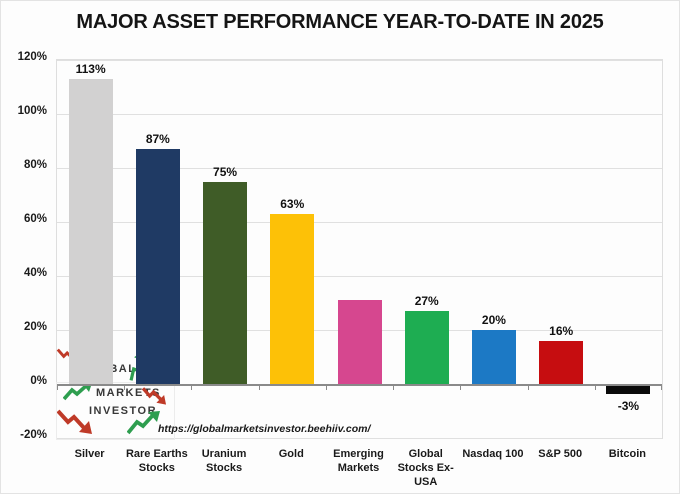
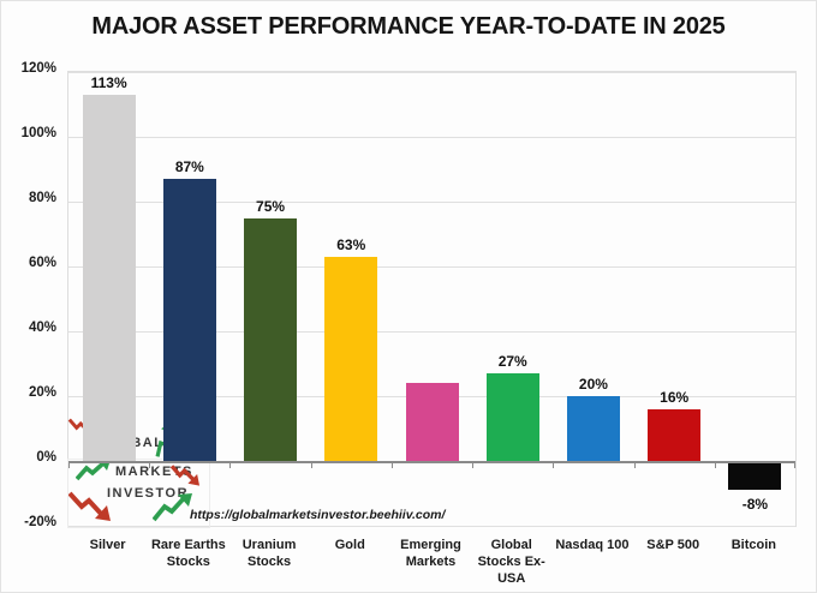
Emerging Markets: 31% -> 24%
Bitcoin: -3% -> -8%
